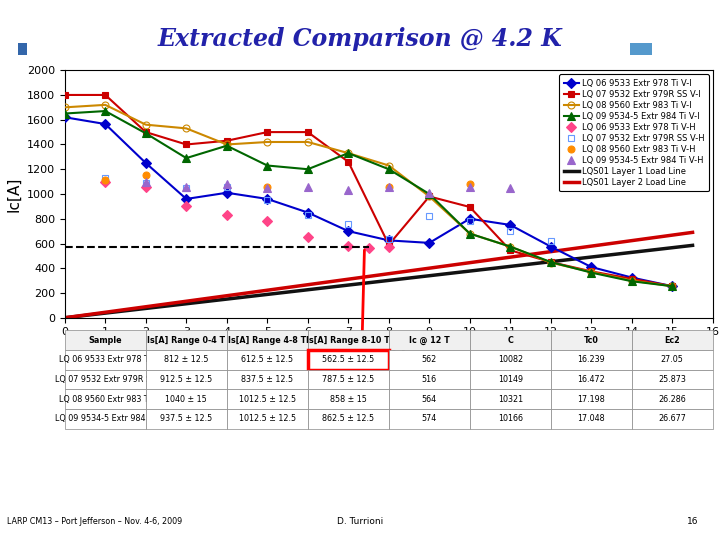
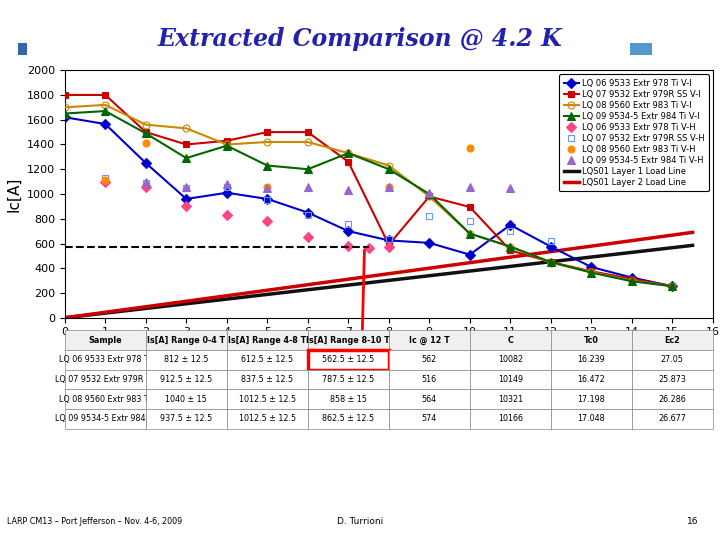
LQ 08 9560 Extr 983 Ti V-H/2: 1150 -> 1410
LQ 06 9533 Extr 978 Ti V-I/10: 800 -> 510
LQ 08 9560 Extr 983 Ti V-H/10: 1080 -> 1370
